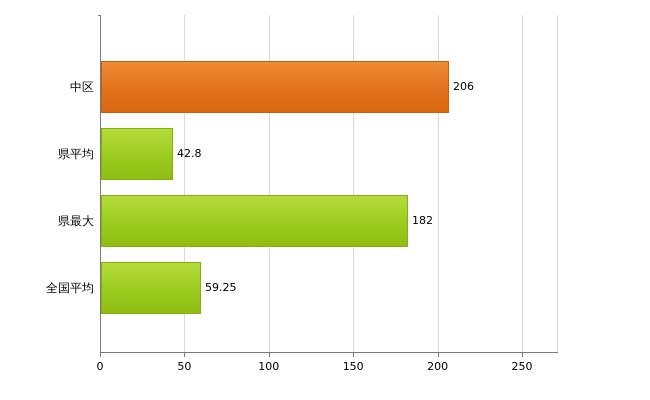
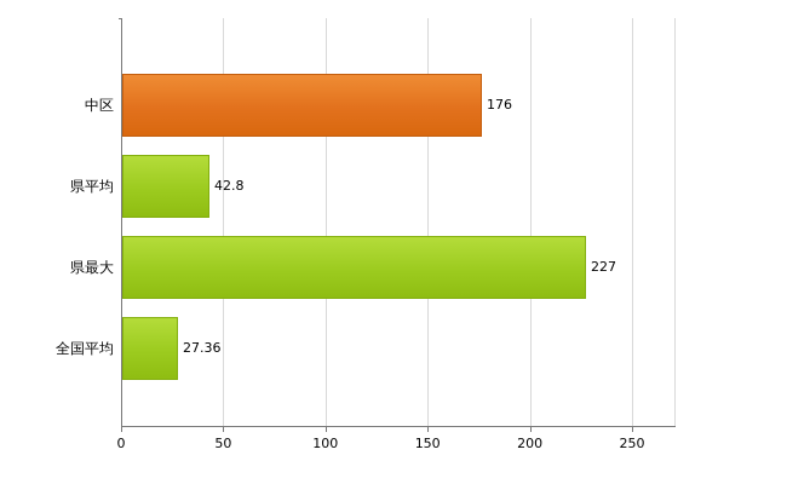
中区: 206 -> 176
県最大: 182 -> 227
全国平均: 59.25 -> 27.36
